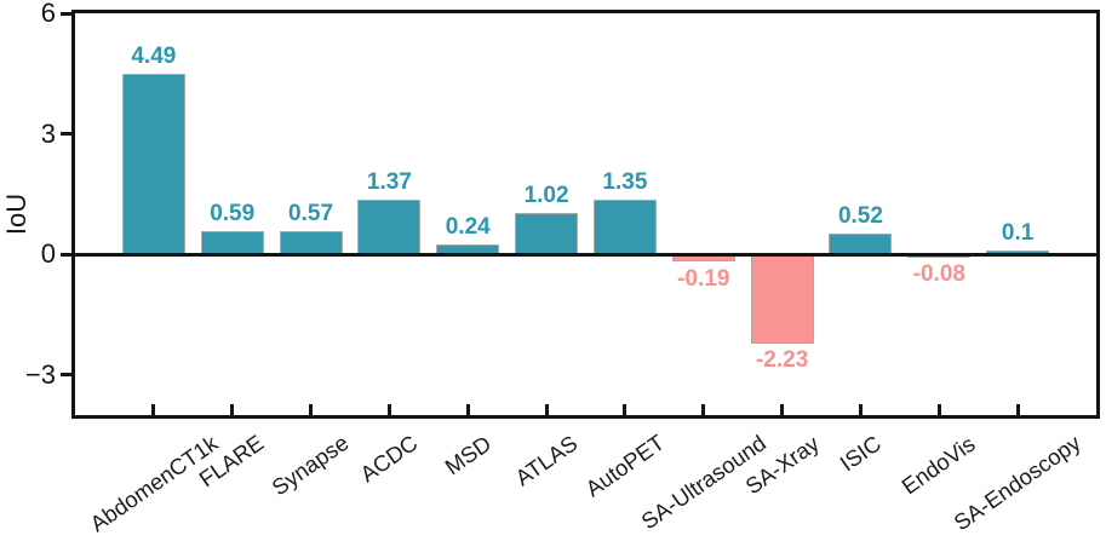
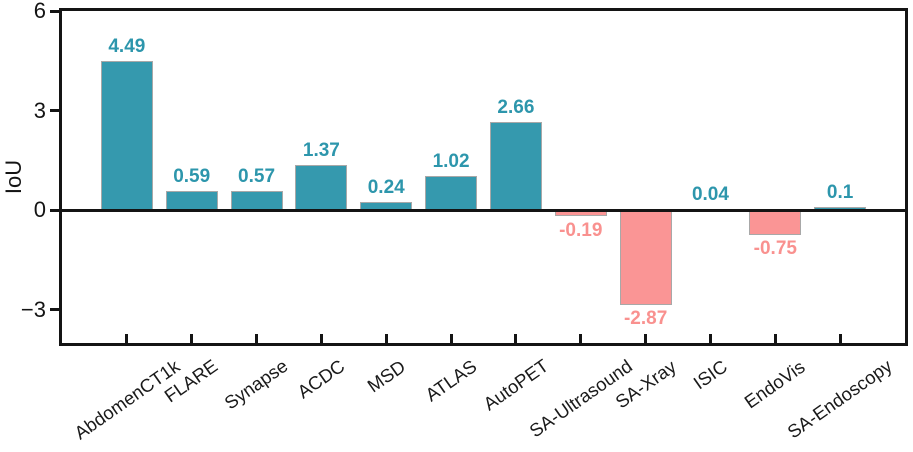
AutoPET: 1.35 -> 2.66
SA-Xray: -2.23 -> -2.87
ISIC: 0.52 -> 0.04
EndoVis: -0.08 -> -0.75
